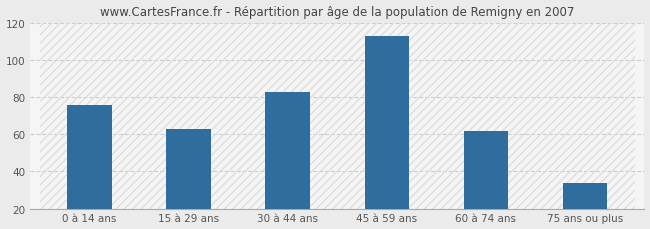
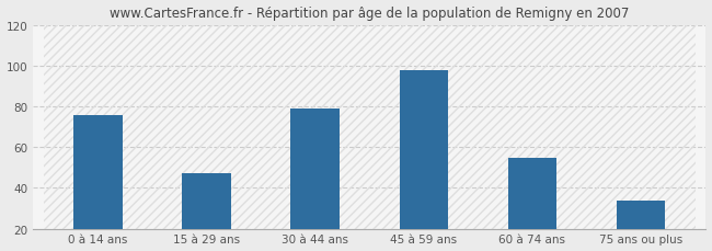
15 à 29 ans: 63 -> 47
30 à 44 ans: 83 -> 79
45 à 59 ans: 113 -> 98
60 à 74 ans: 62 -> 55
